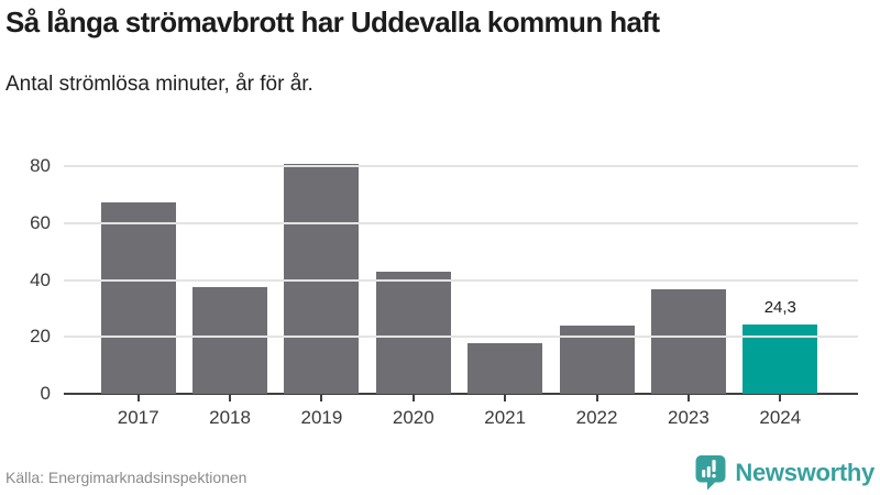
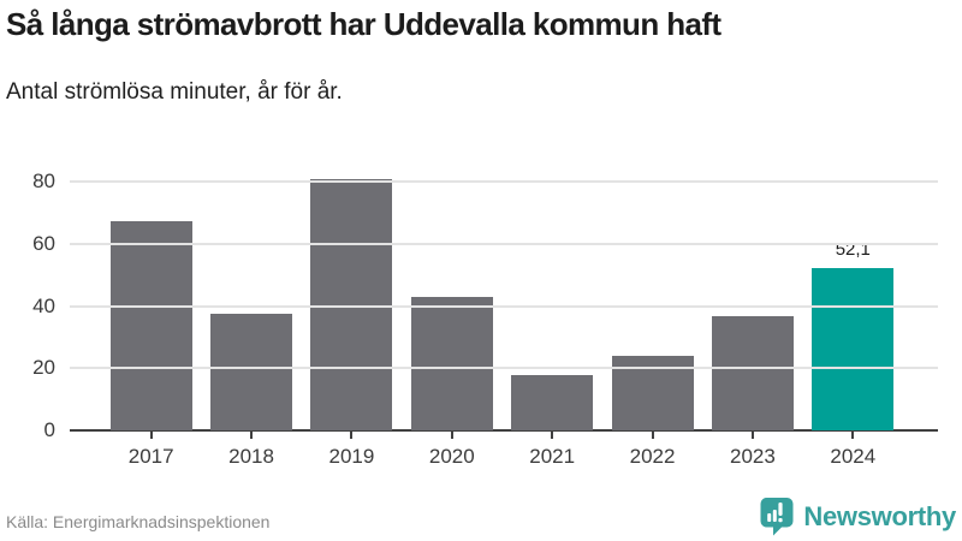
2024: 24,3 -> 52,1
